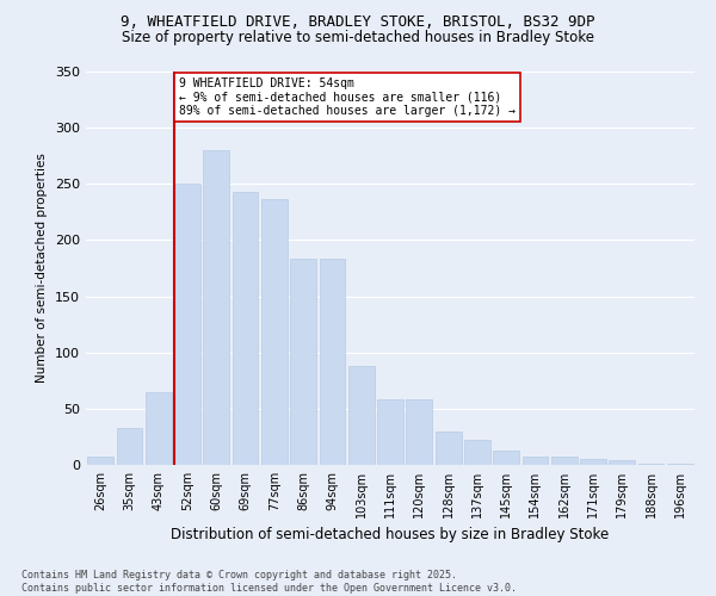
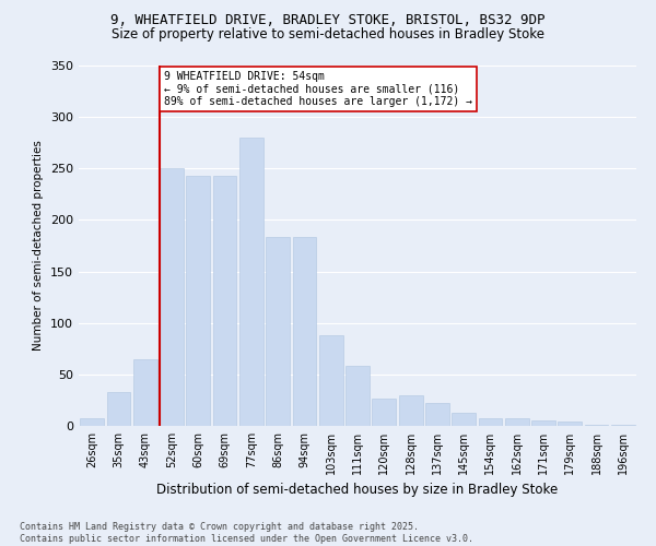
60sqm: 280 -> 243
77sqm: 236 -> 280
120sqm: 58 -> 27
